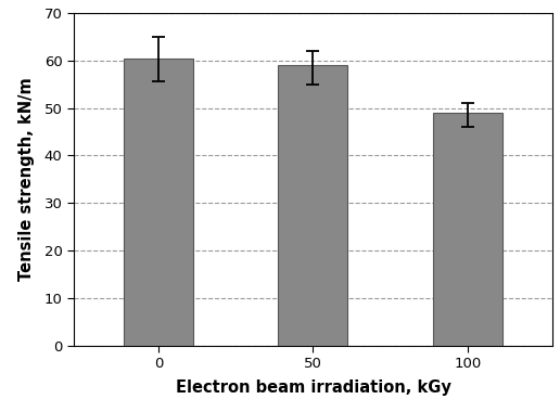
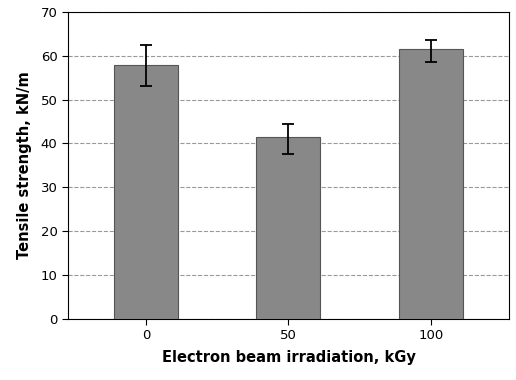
0: 60.5 -> 58.0
50: 59.0 -> 41.5
100: 49.0 -> 61.5
